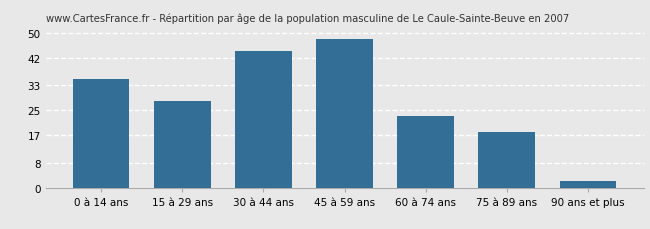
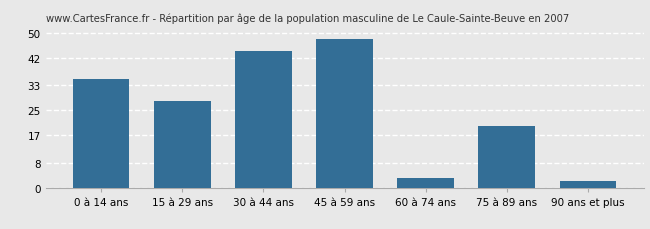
60 à 74 ans: 23 -> 3
75 à 89 ans: 18 -> 20
